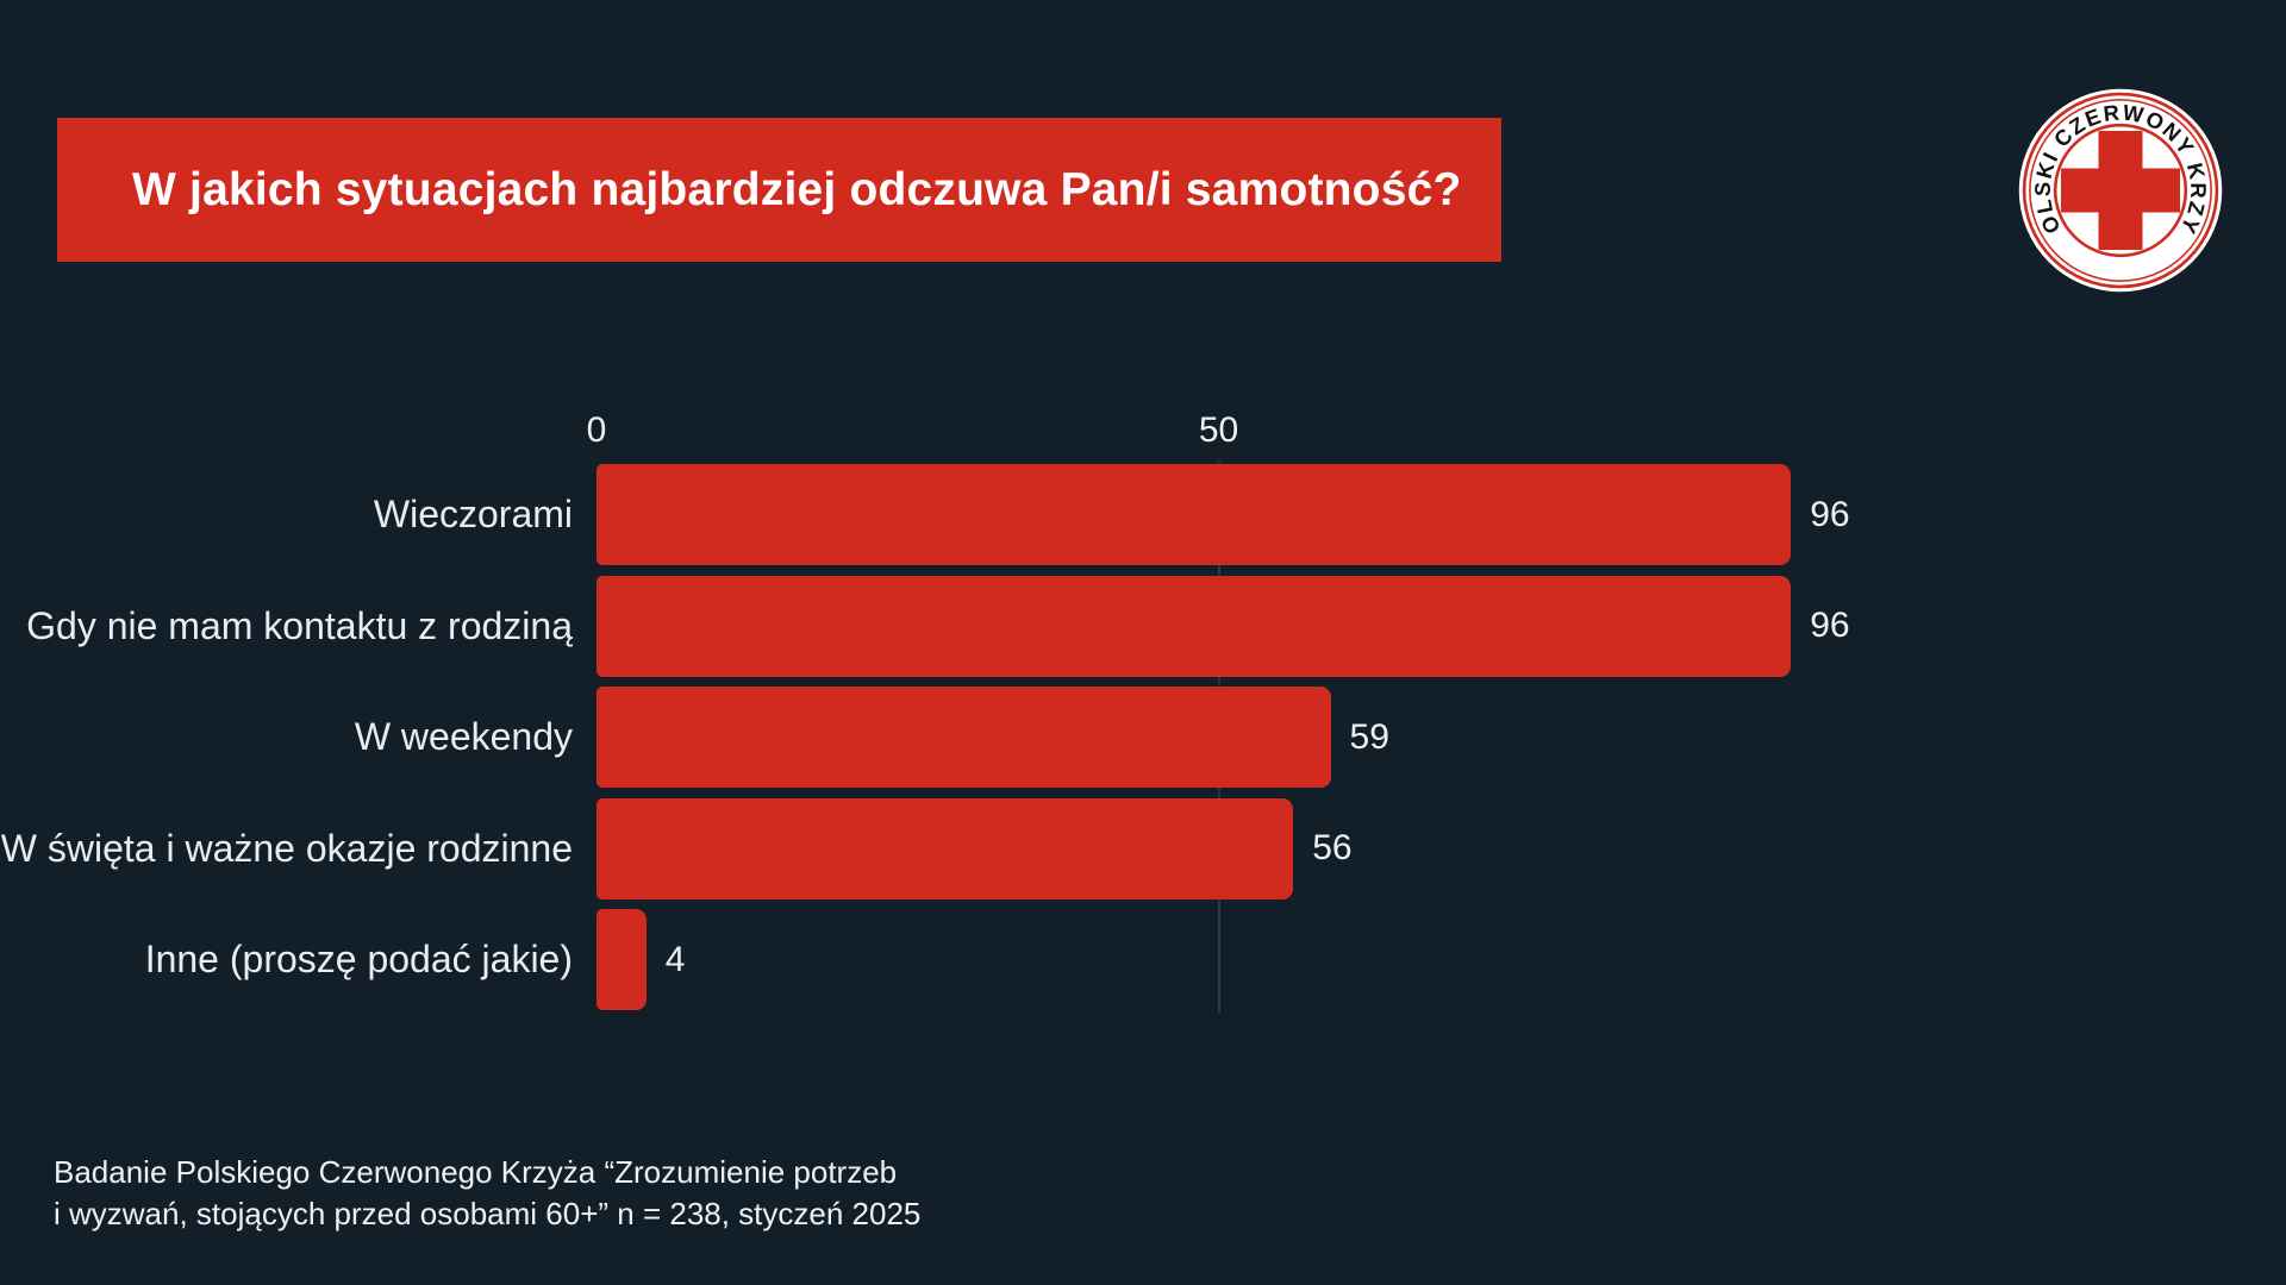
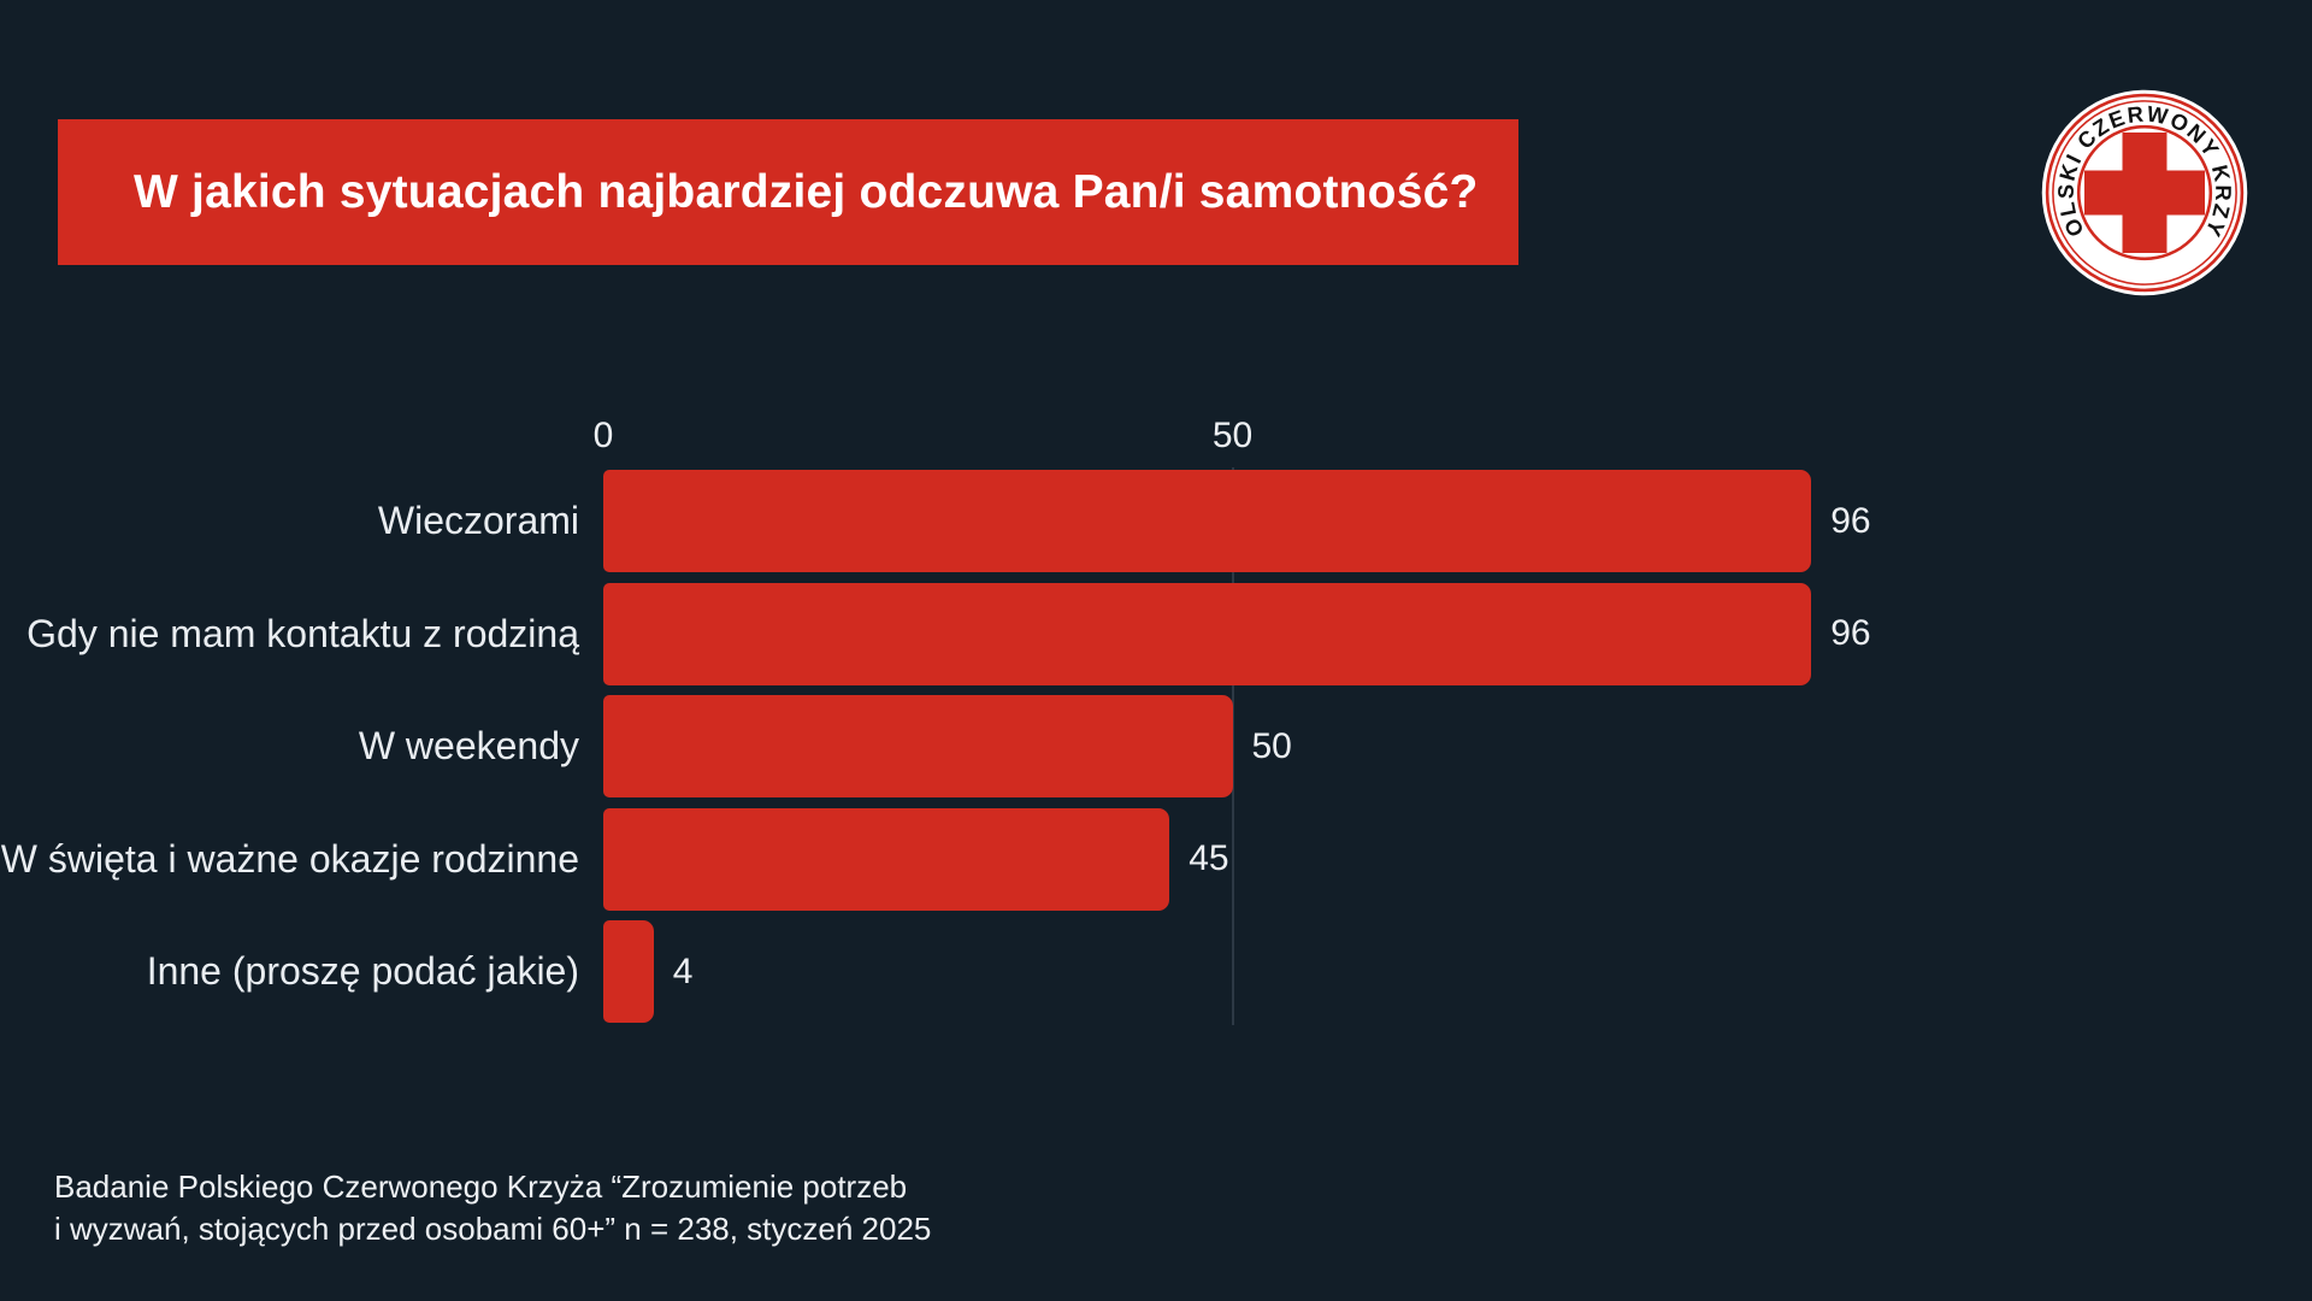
W weekendy: 59 -> 50
W święta i ważne okazje rodzinne: 56 -> 45
